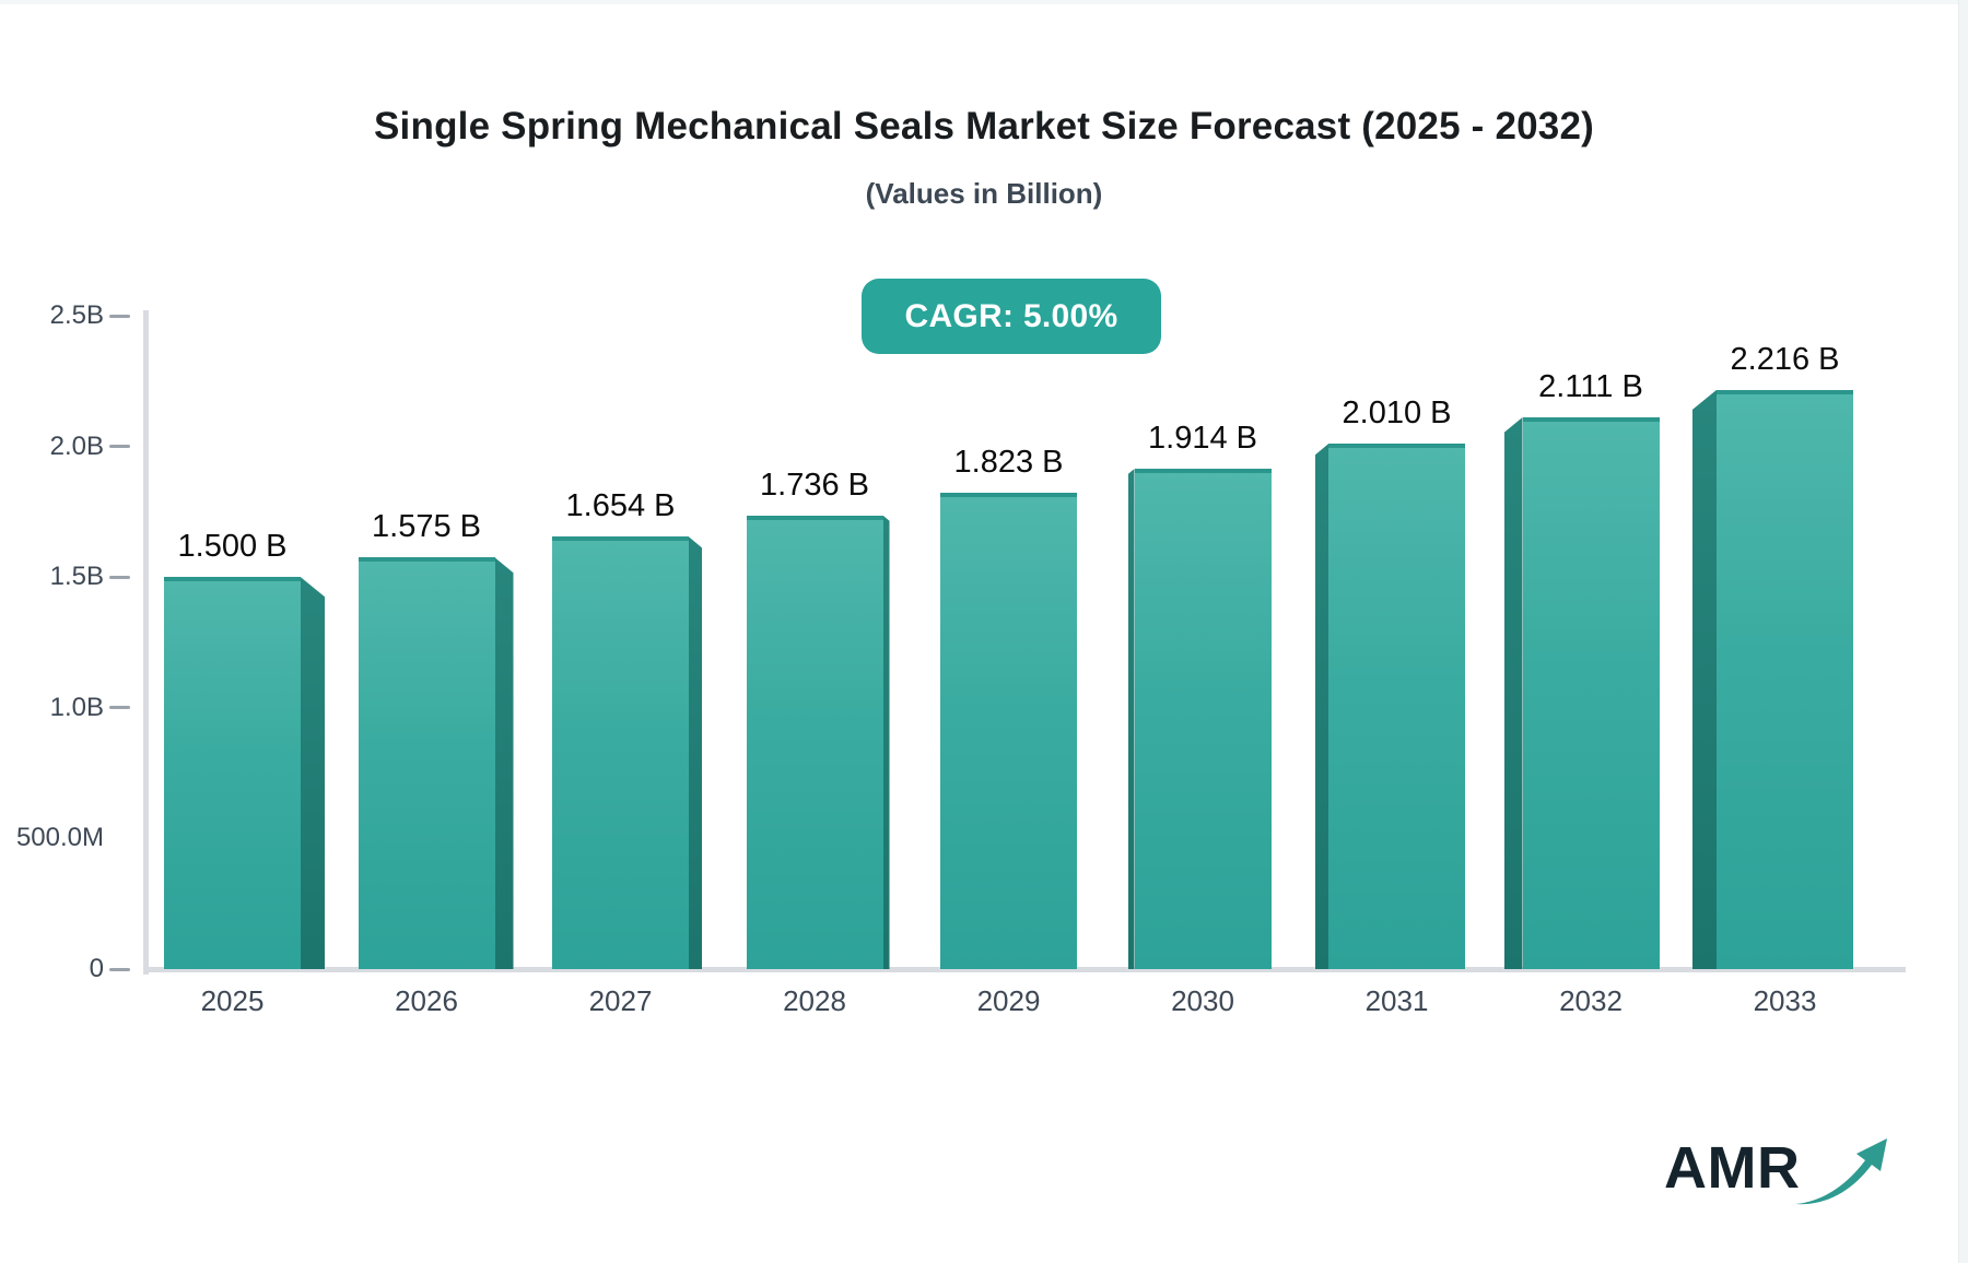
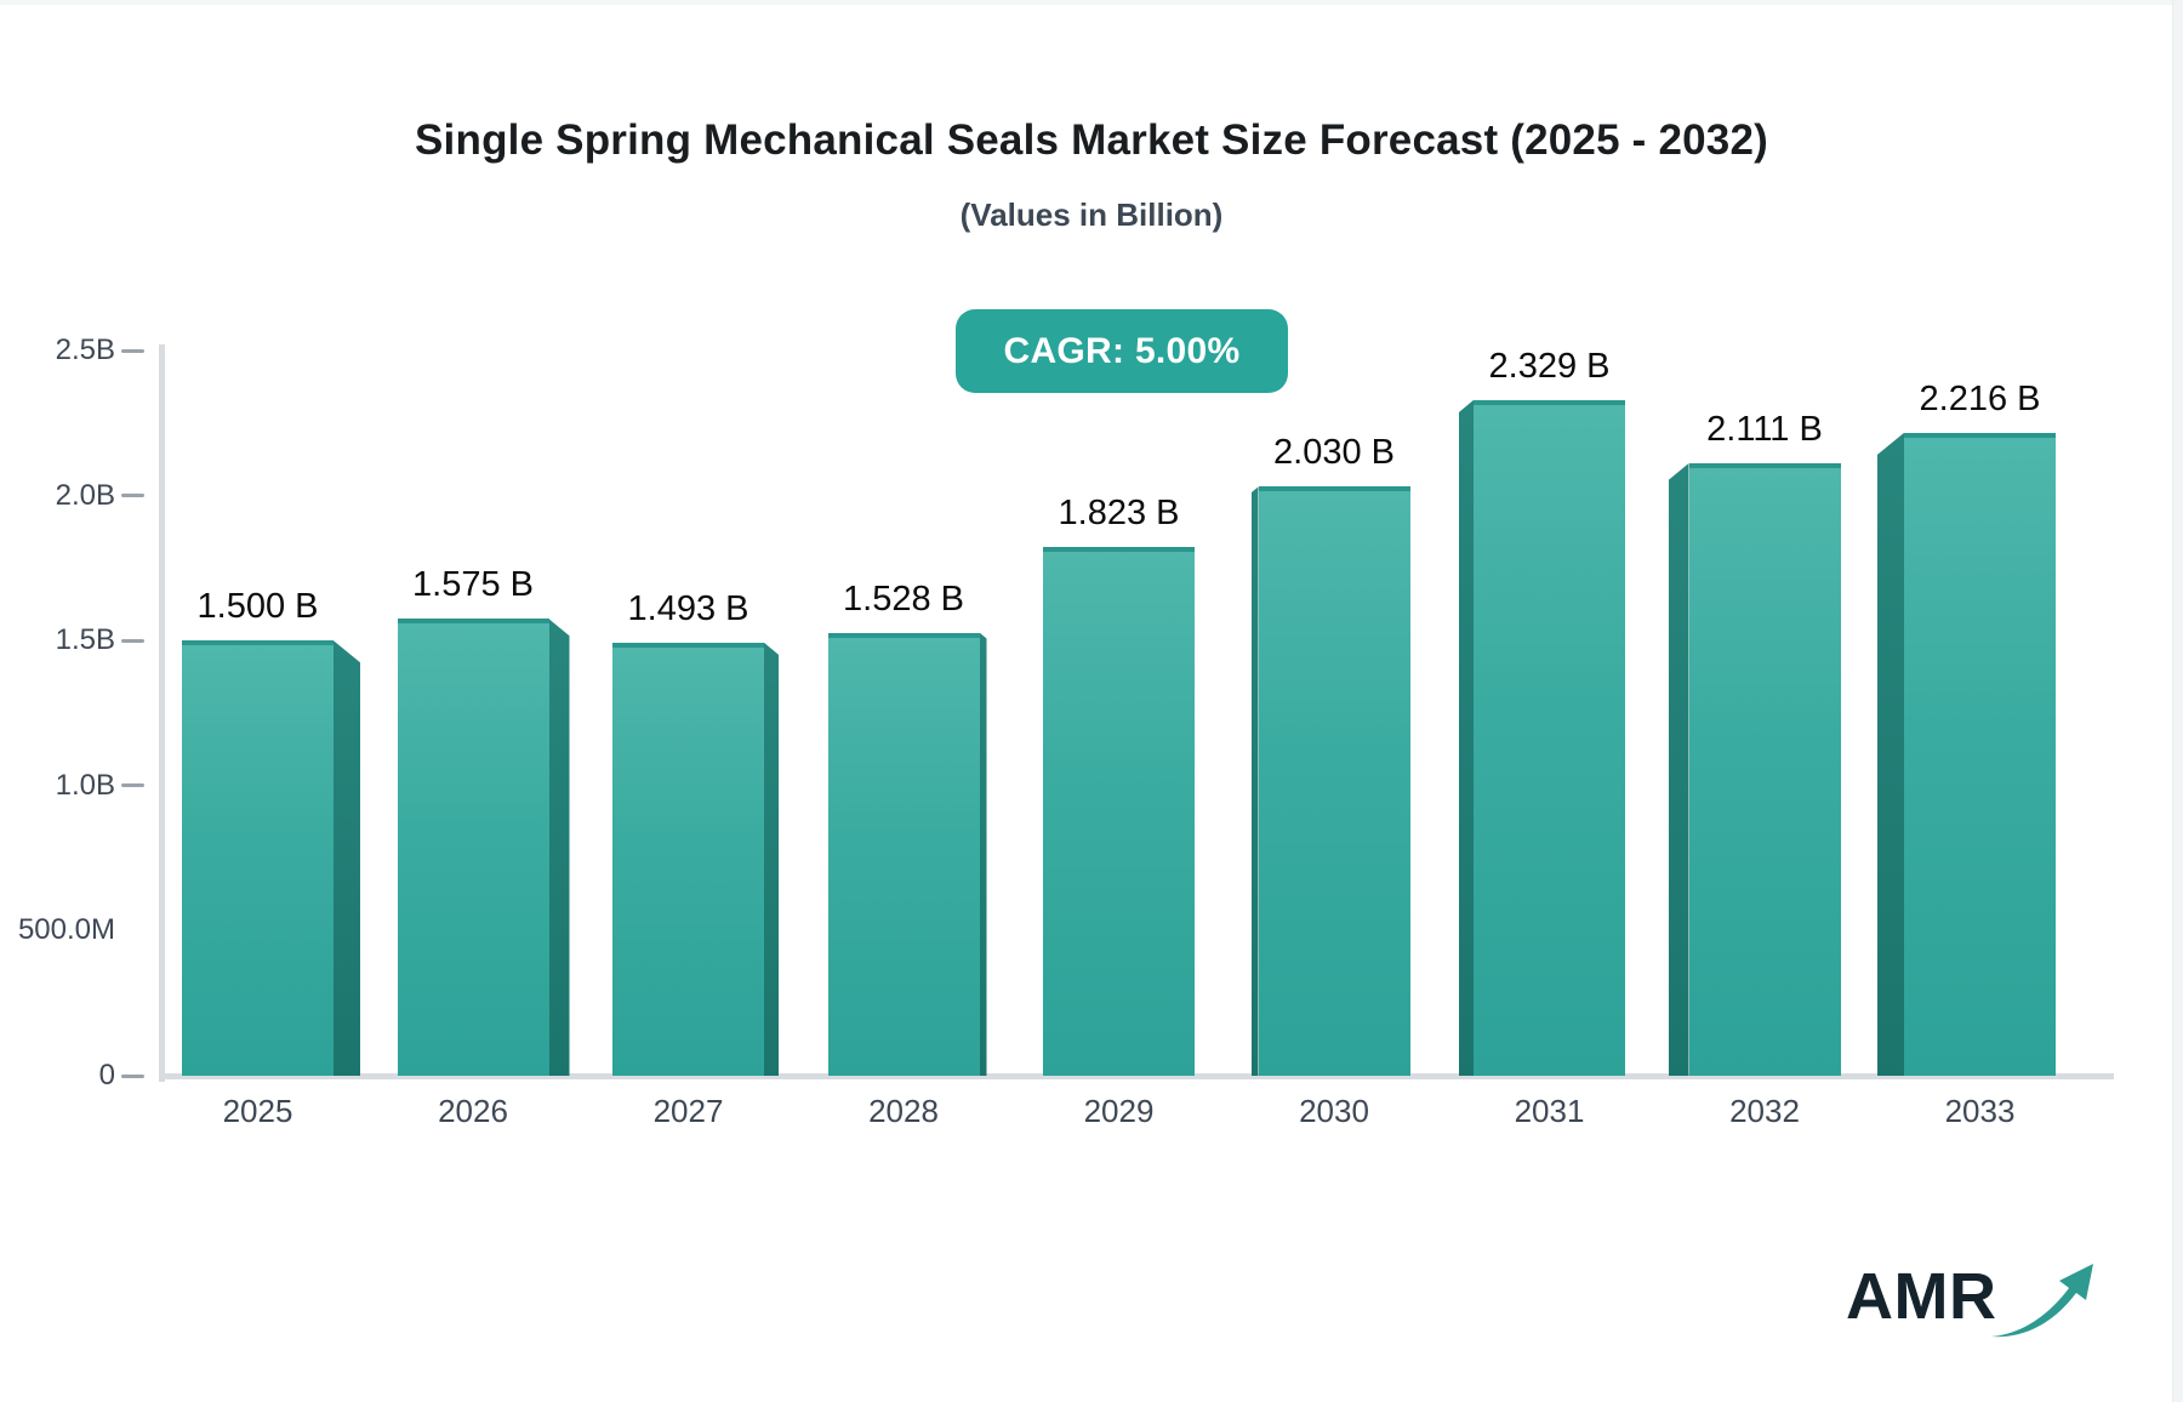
2027: 1.654 -> 1.493
2028: 1.736 -> 1.528
2030: 1.914 -> 2.030
2031: 2.010 -> 2.329
